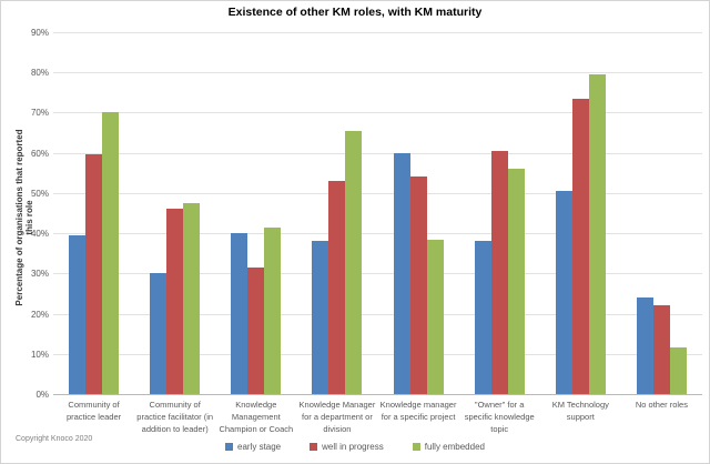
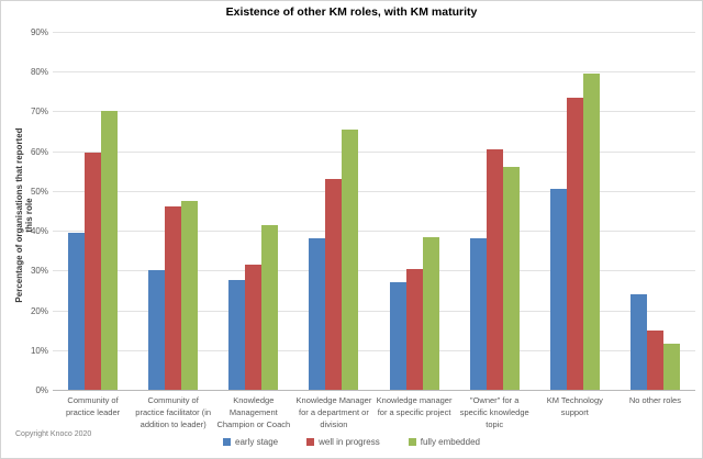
early stage/Knowledge Management Champion or Coach: 40% -> 28%
early stage/Knowledge manager for a specific project: 60% -> 27%
well in progress/Knowledge manager for a specific project: 54% -> 30%
well in progress/No other roles: 22% -> 15%
